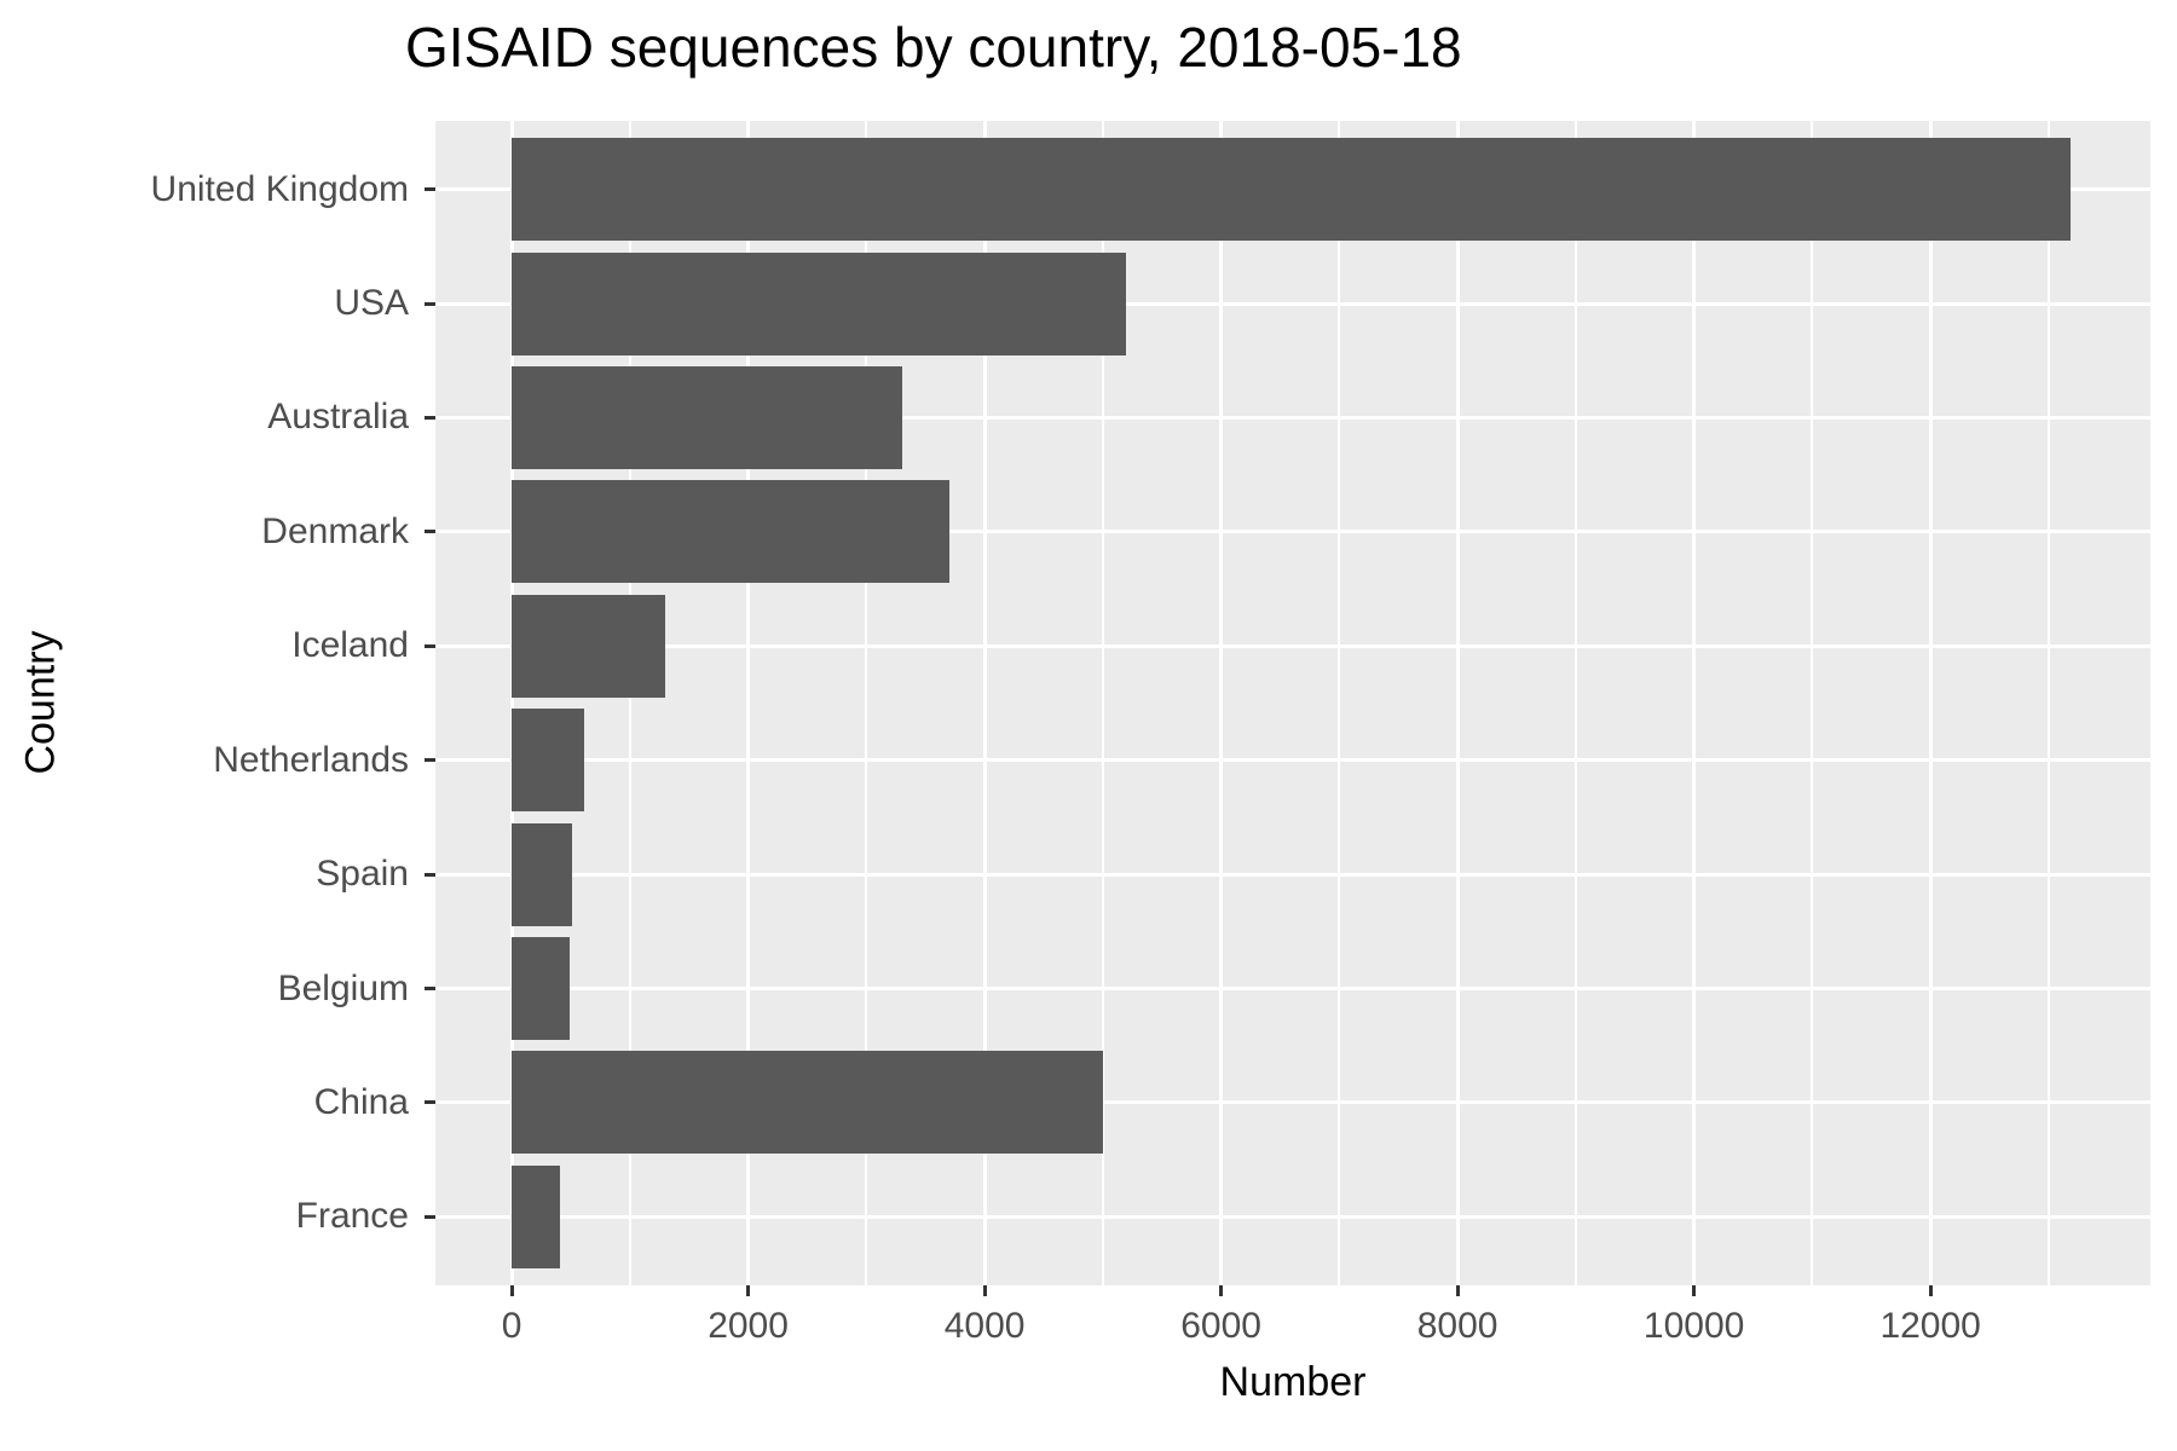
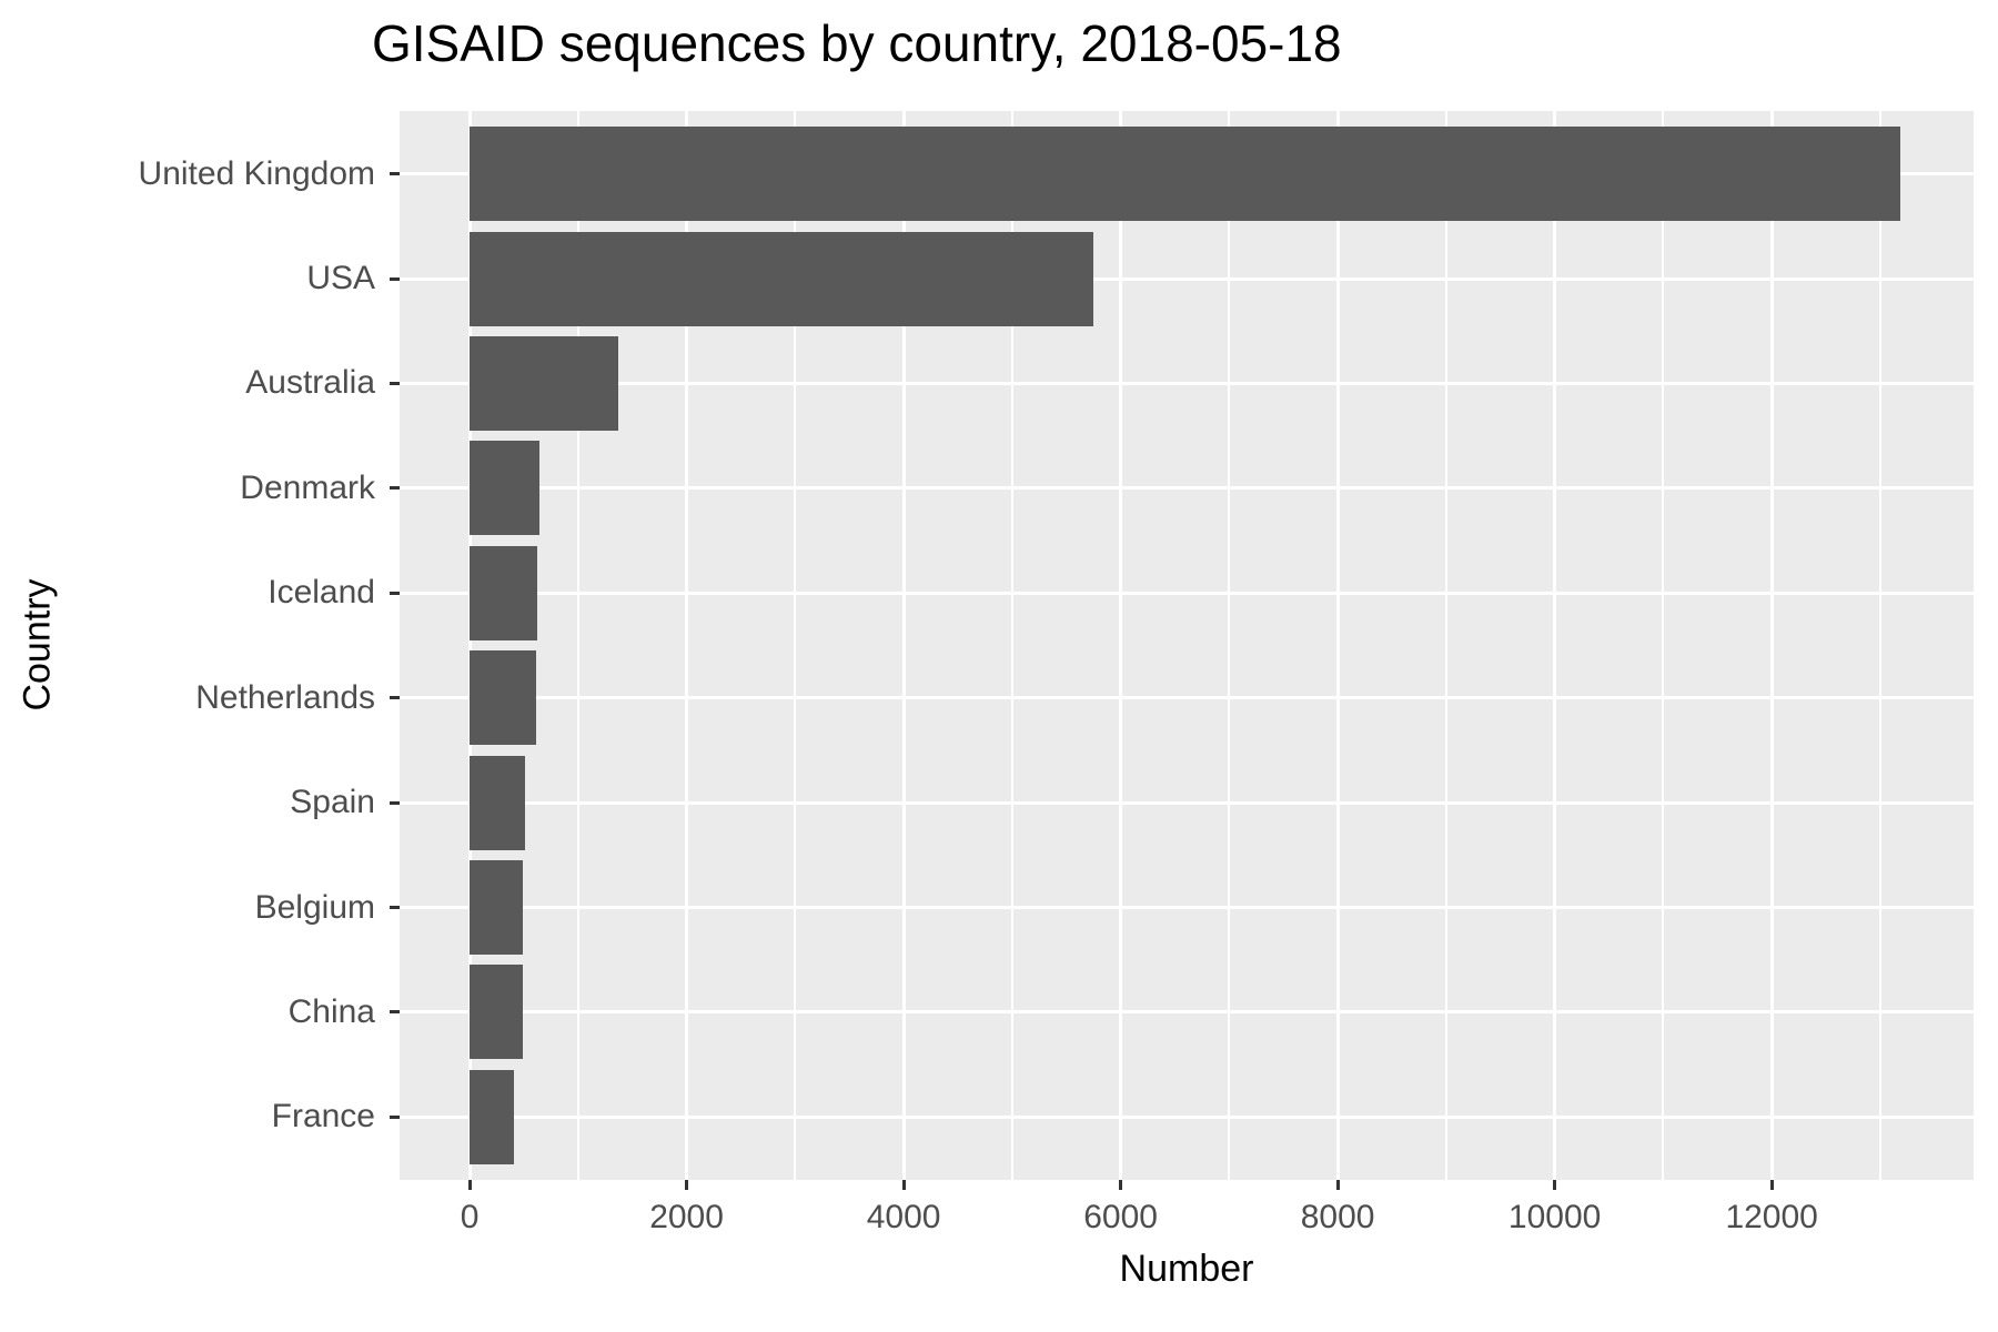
USA: 5200 -> 5800
Australia: 3300 -> 1400
Denmark: 3700 -> 600
Iceland: 1300 -> 600
China: 5000 -> 500
